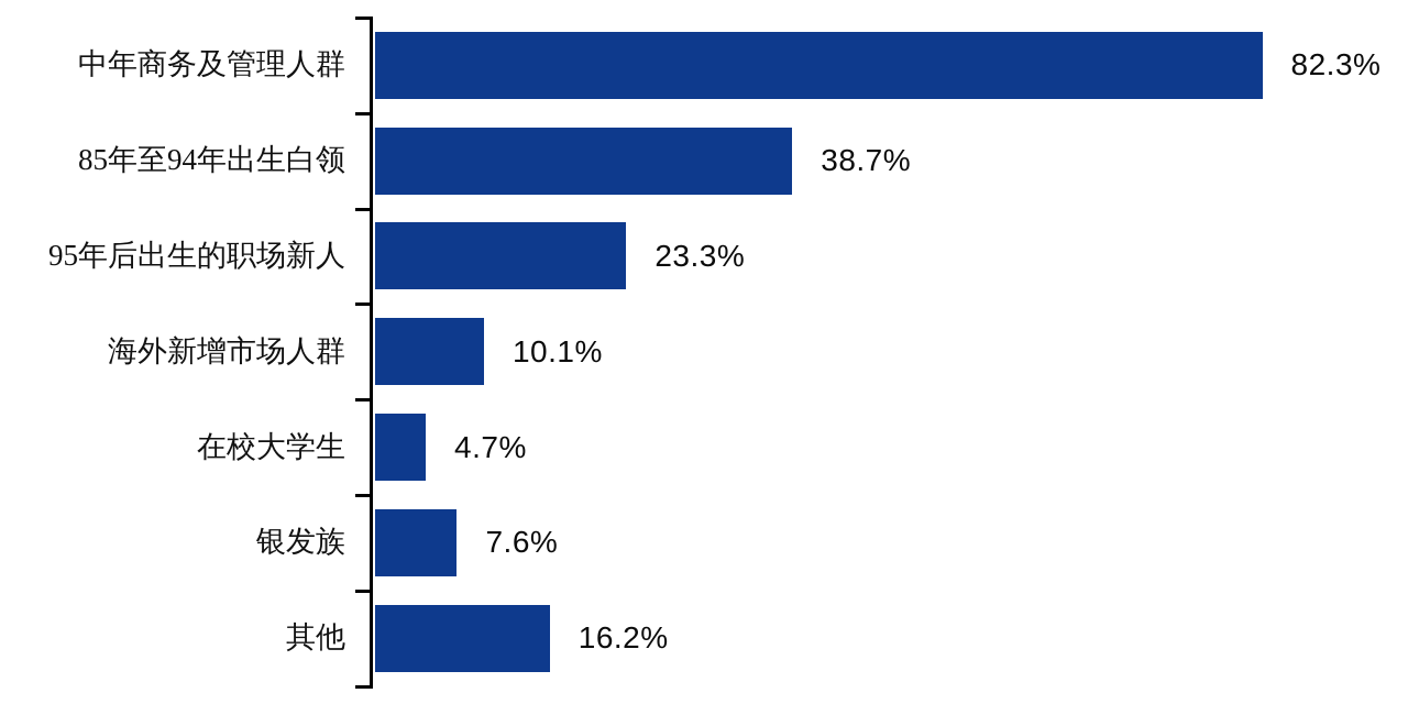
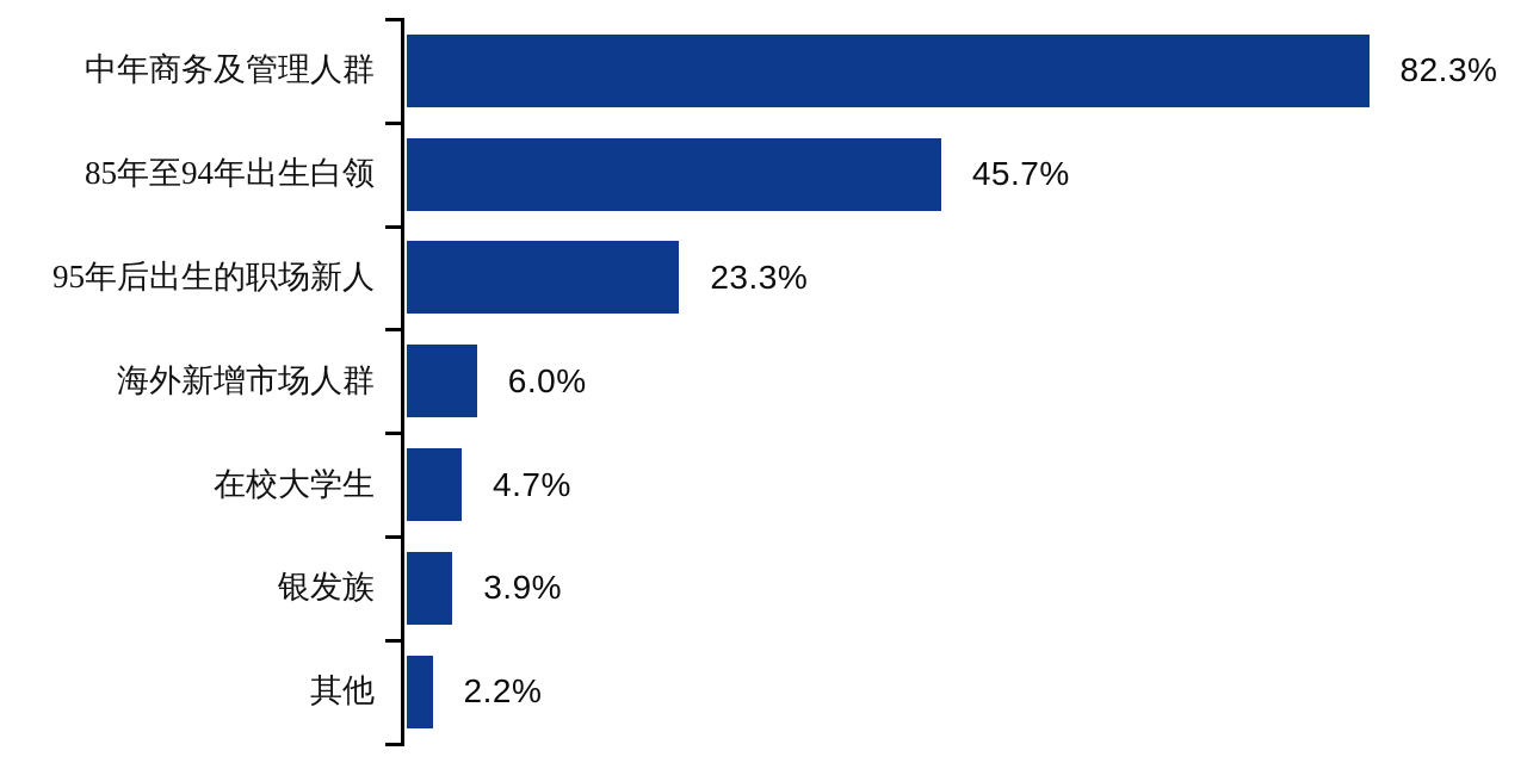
85年至94年出生白领: 38.7% -> 45.7%
海外新增市场人群: 10.1% -> 6.0%
银发族: 7.6% -> 3.9%
其他: 16.2% -> 2.2%
